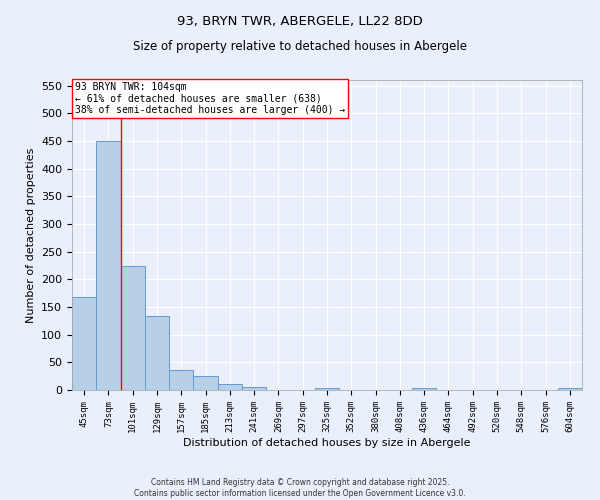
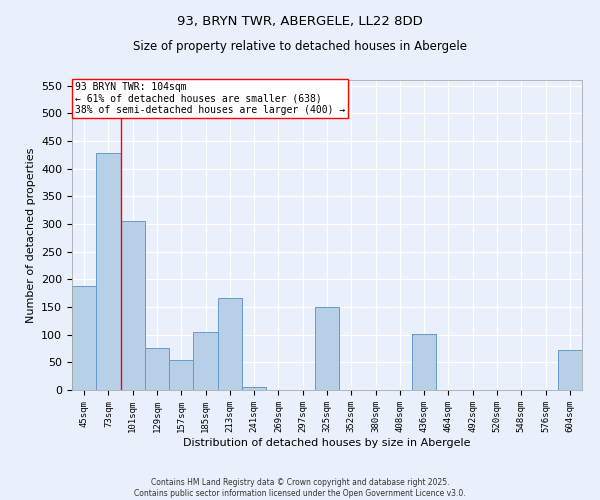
45sqm: 168 -> 188
73sqm: 449 -> 428
101sqm: 224 -> 306
129sqm: 133 -> 76
157sqm: 37 -> 54
185sqm: 26 -> 104
213sqm: 10 -> 166
325sqm: 4 -> 150
436sqm: 4 -> 102
604sqm: 4 -> 72
